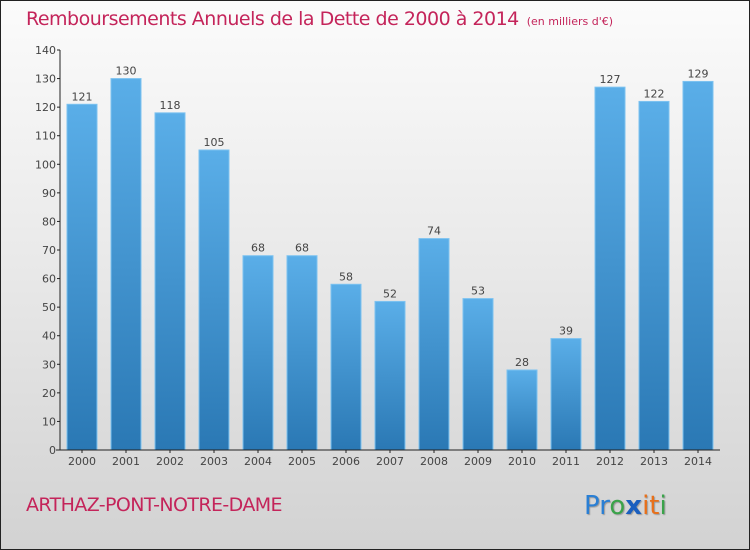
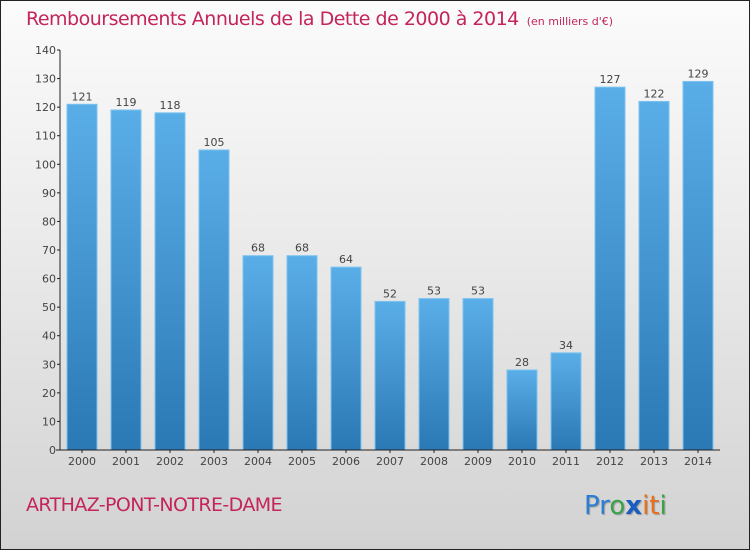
2001: 130 -> 119
2006: 58 -> 64
2008: 74 -> 53
2011: 39 -> 34
